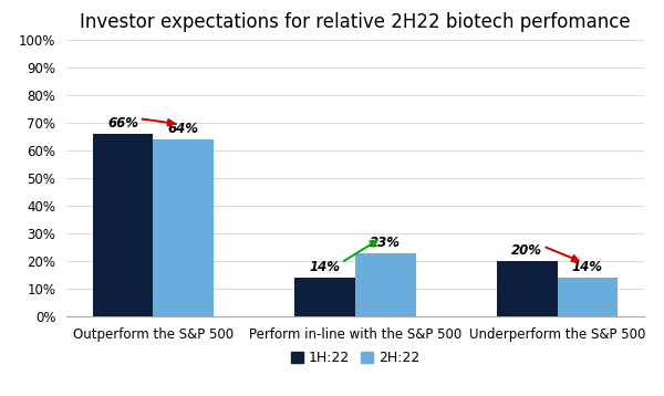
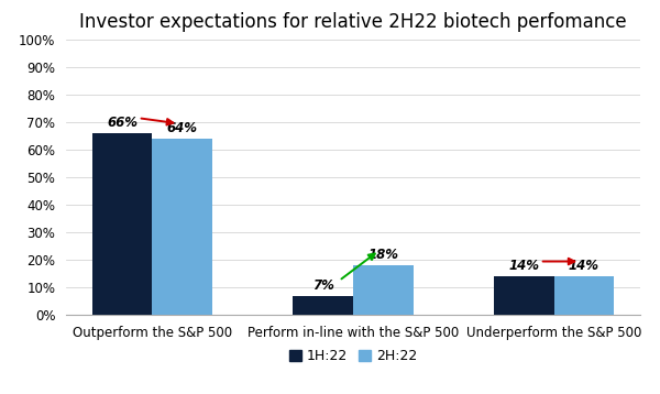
1H:22/Perform in-line with the S&P 500: 14% -> 7%
2H:22/Perform in-line with the S&P 500: 23% -> 18%
1H:22/Underperform the S&P 500: 20% -> 14%
